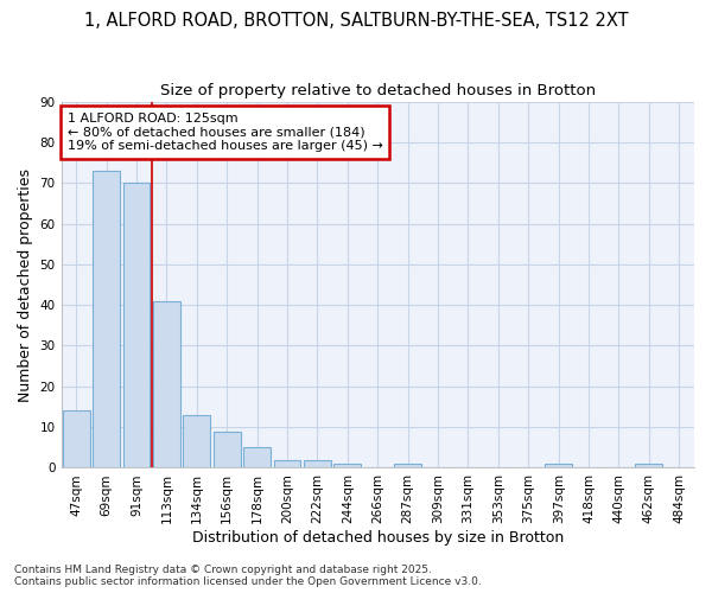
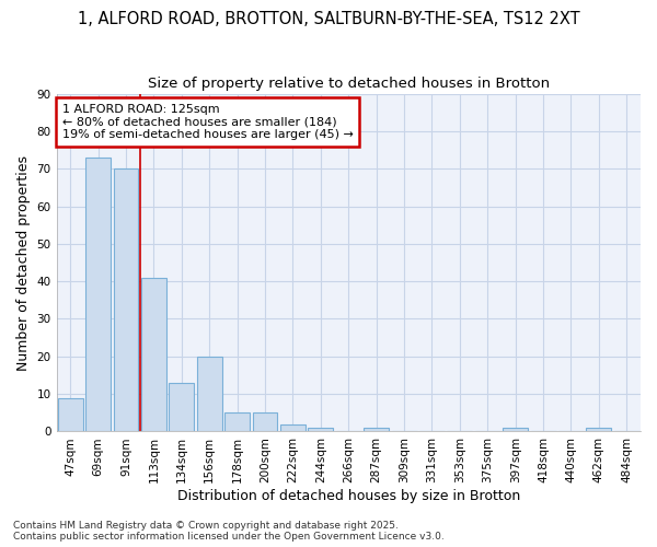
47sqm: 14 -> 9
156sqm: 9 -> 20
200sqm: 2 -> 5
